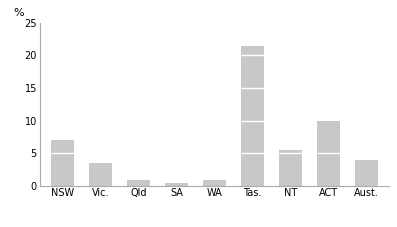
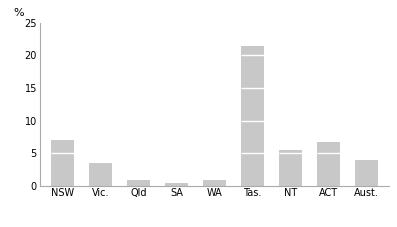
ACT: 10.0 -> 6.7
